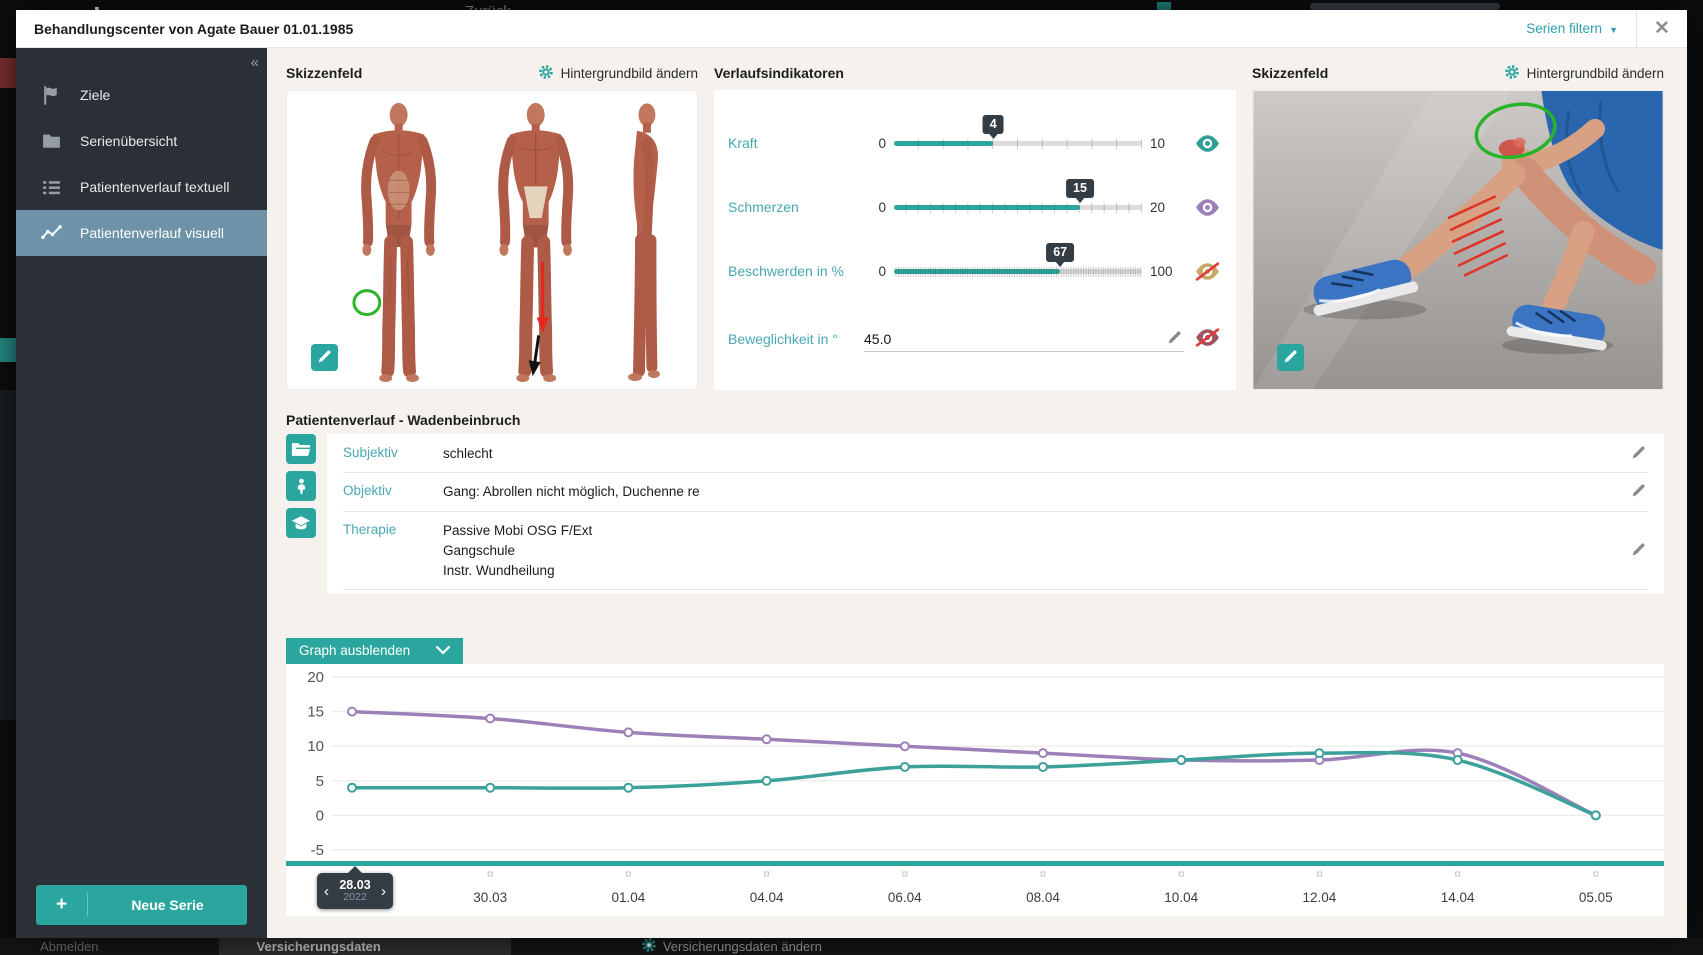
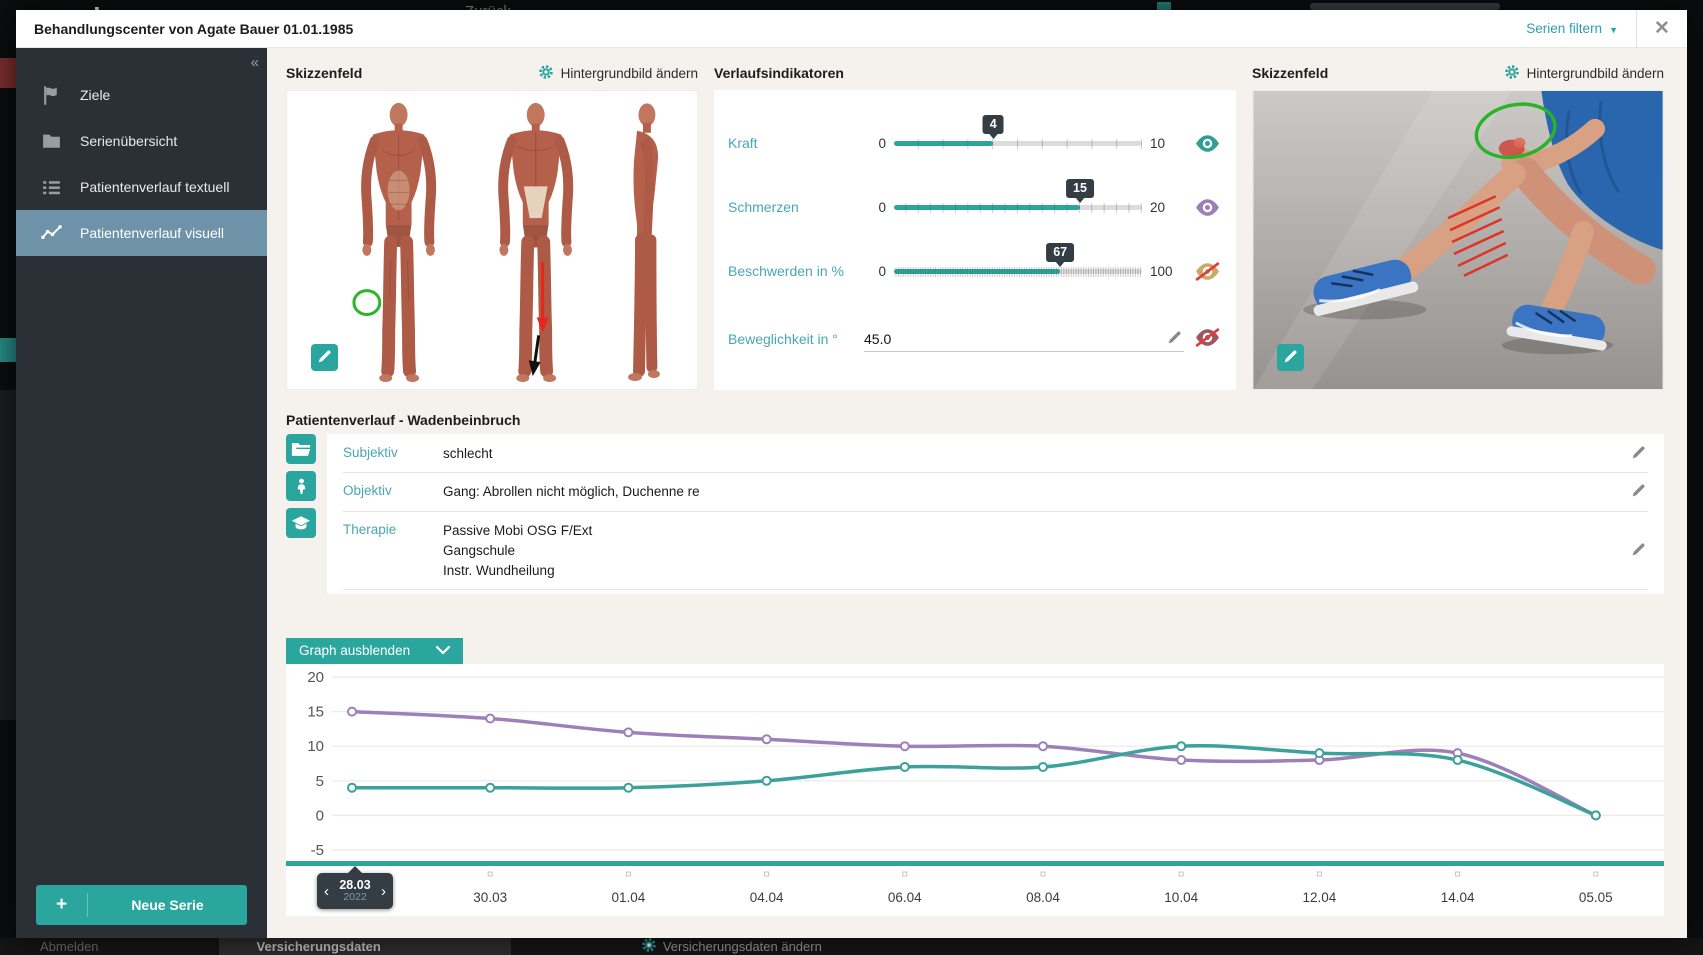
Schmerzen/08.04: 9 -> 10
Kraft/10.04: 8 -> 10
